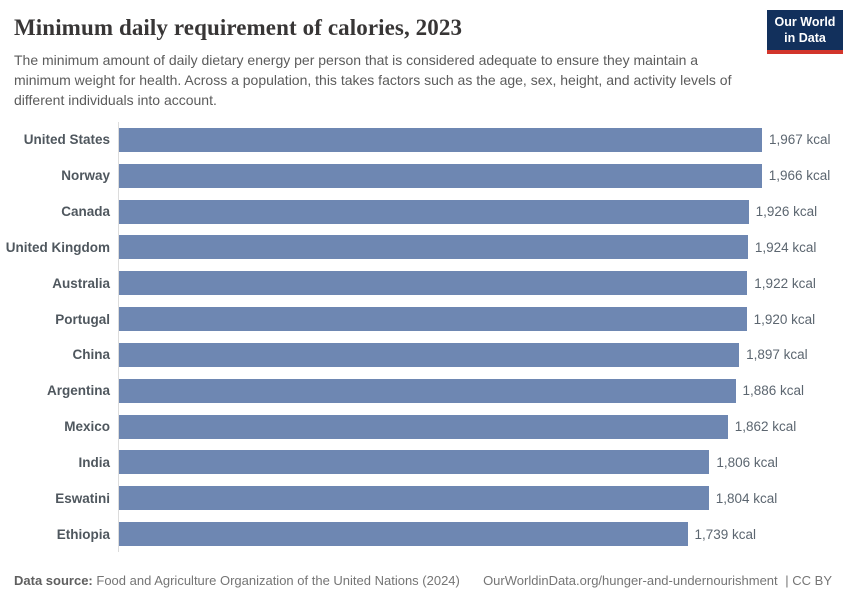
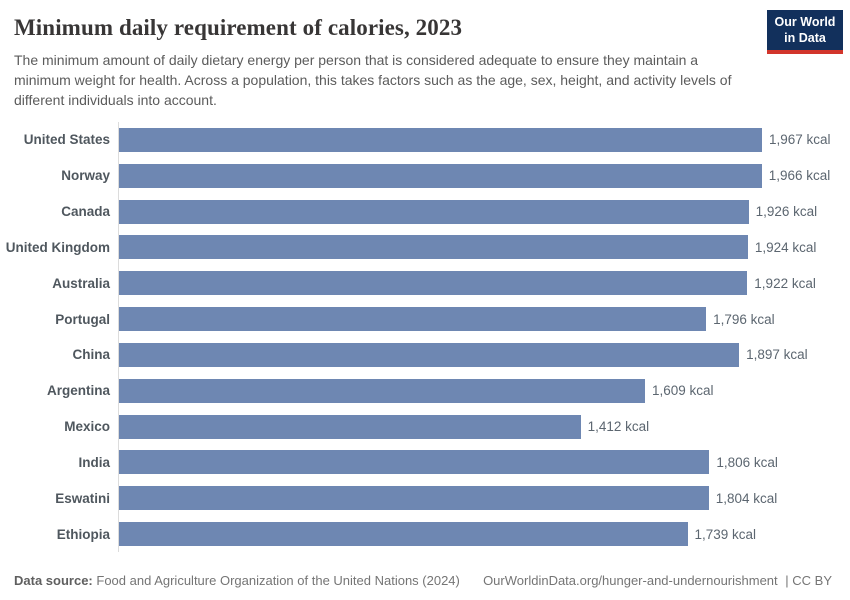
Portugal: 1,920 -> 1,796
Argentina: 1,886 -> 1,609
Mexico: 1,862 -> 1,412
